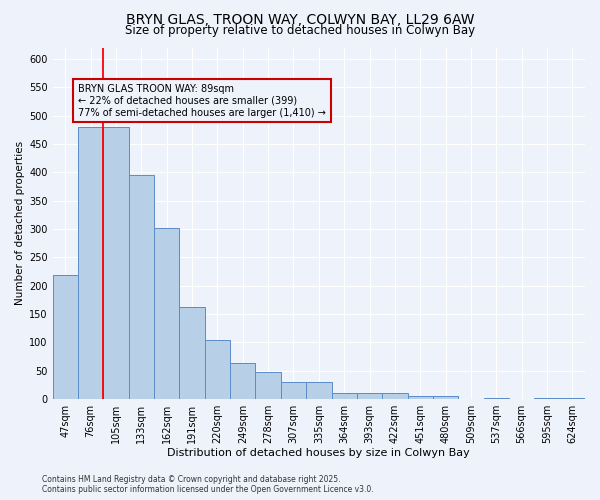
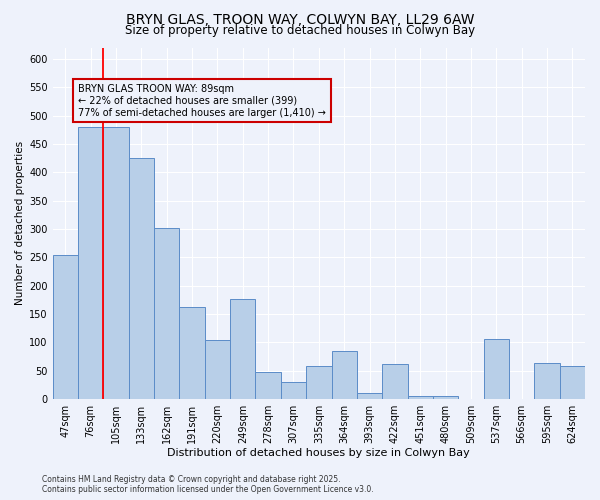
47sqm: 218 -> 254
133sqm: 395 -> 426
249sqm: 64 -> 176
335sqm: 30 -> 58
364sqm: 10 -> 84
422sqm: 10 -> 62
537sqm: 2 -> 106
595sqm: 2 -> 64
624sqm: 2 -> 58
